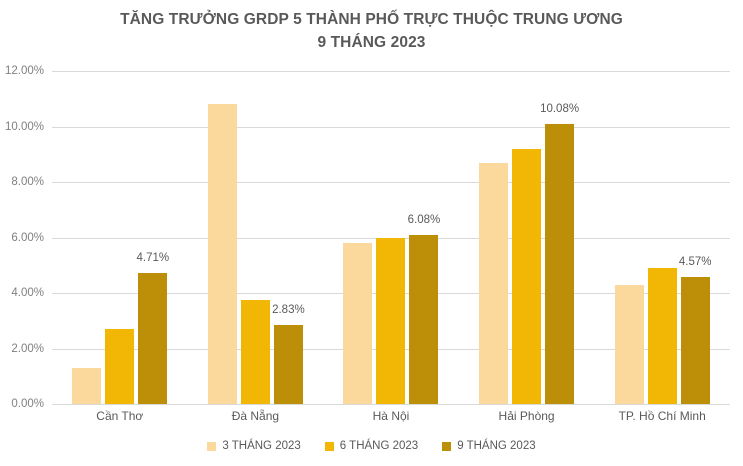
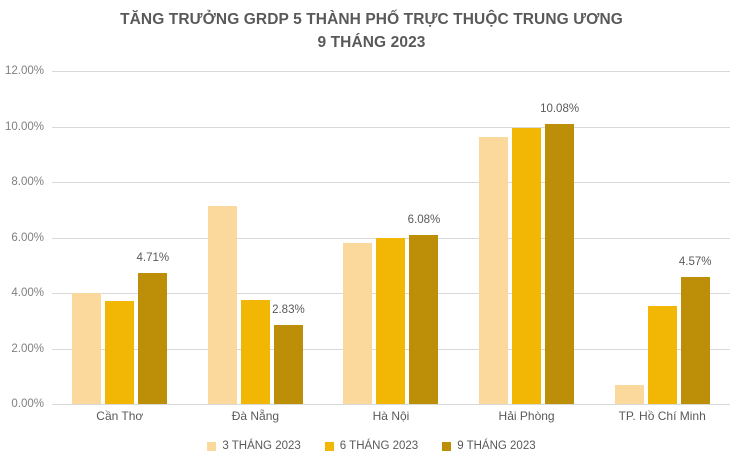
3 THÁNG 2023/Cần Thơ: 1.3% -> 4.0%
6 THÁNG 2023/Cần Thơ: 2.7% -> 3.7%
3 THÁNG 2023/Đà Nẵng: 10.8% -> 7.1%
3 THÁNG 2023/Hải Phòng: 8.7% -> 9.6%
6 THÁNG 2023/Hải Phòng: 9.2% -> 9.9%
3 THÁNG 2023/TP. Hồ Chí Minh: 4.3% -> 0.7%
6 THÁNG 2023/TP. Hồ Chí Minh: 4.9% -> 3.5%
